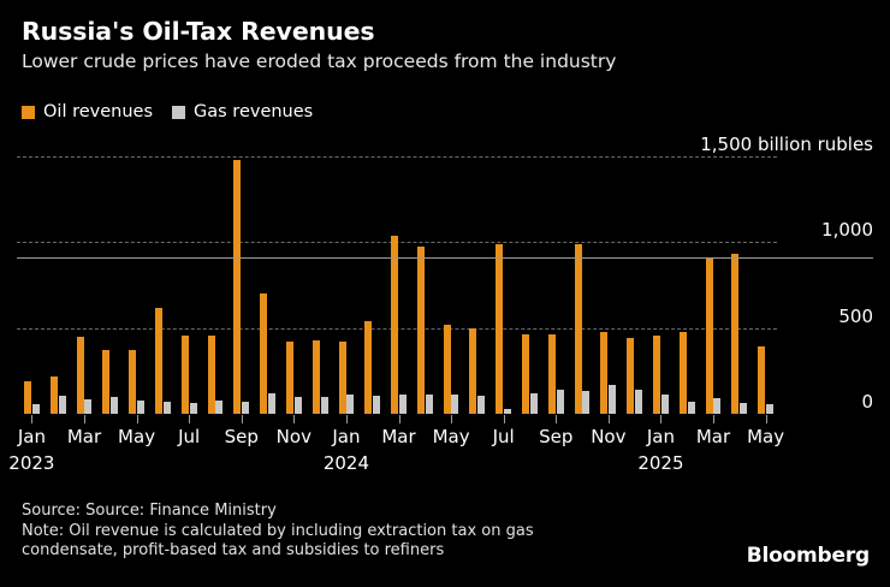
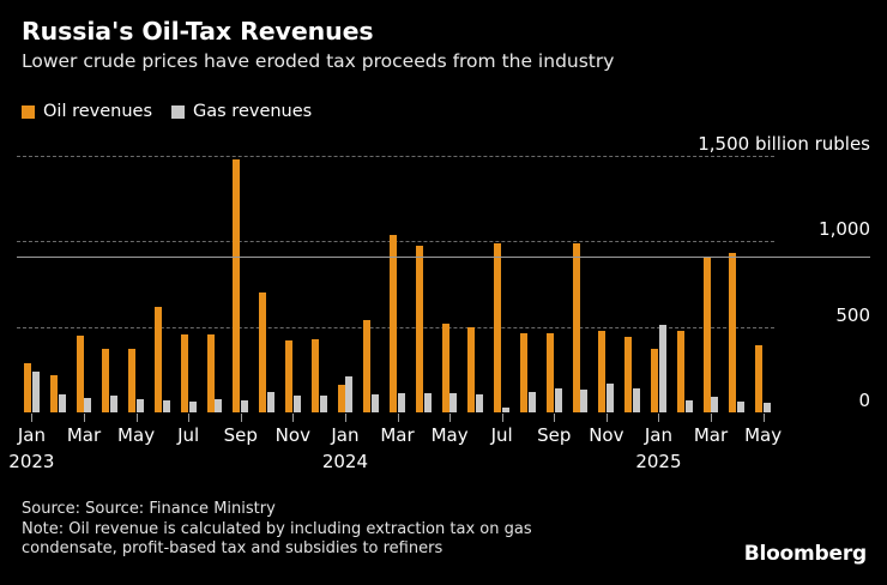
Oil revenues/Jan 2023: 190 -> 290
Gas revenues/Jan 2023: 60 -> 240
Oil revenues/Jan 2024: 420 -> 160
Gas revenues/Jan 2024: 120 -> 210
Oil revenues/Jan 2025: 460 -> 370
Gas revenues/Jan 2025: 120 -> 510
